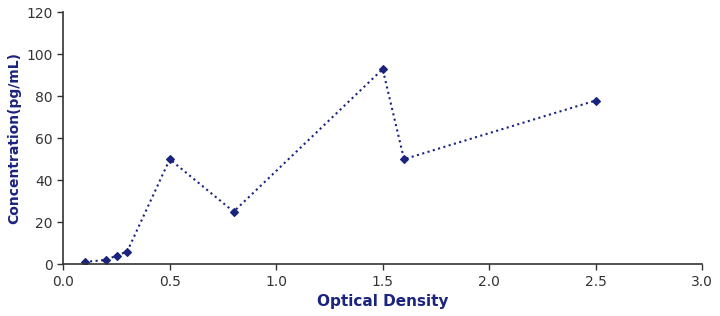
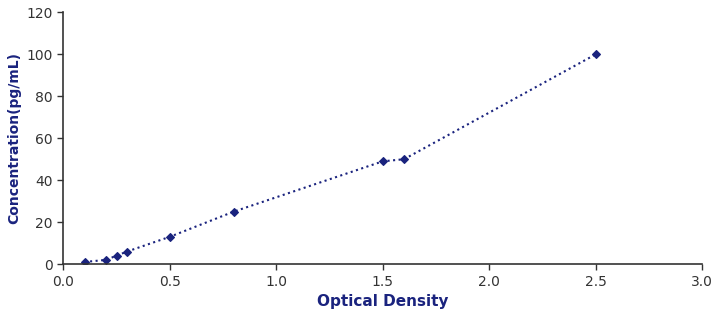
0.5: 50 -> 13
1.5: 93 -> 49
2.5: 78 -> 100
